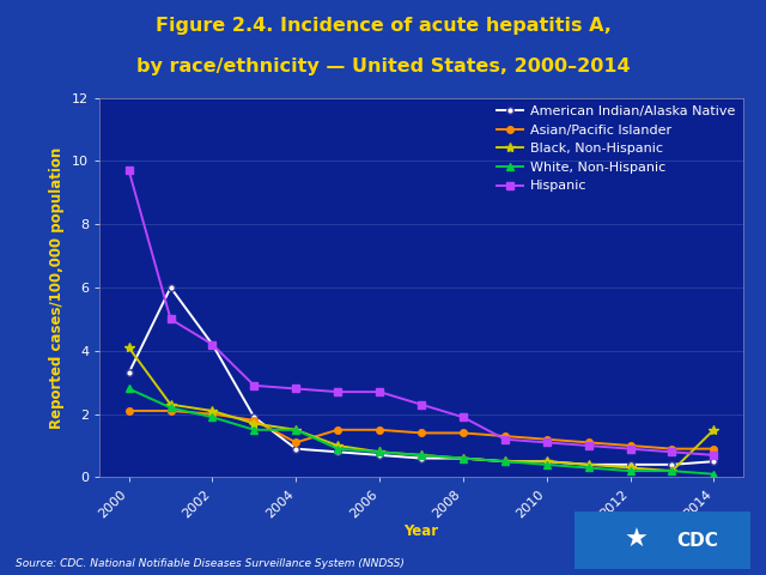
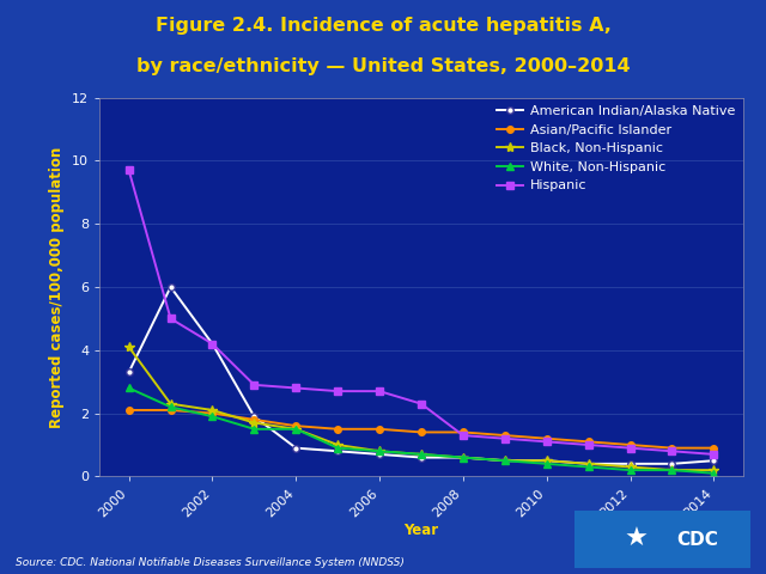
Asian/Pacific Islander/2004: 1.1 -> 1.6
Hispanic/2008: 1.9 -> 1.3
Black, Non-Hispanic/2014: 1.5 -> 0.2
